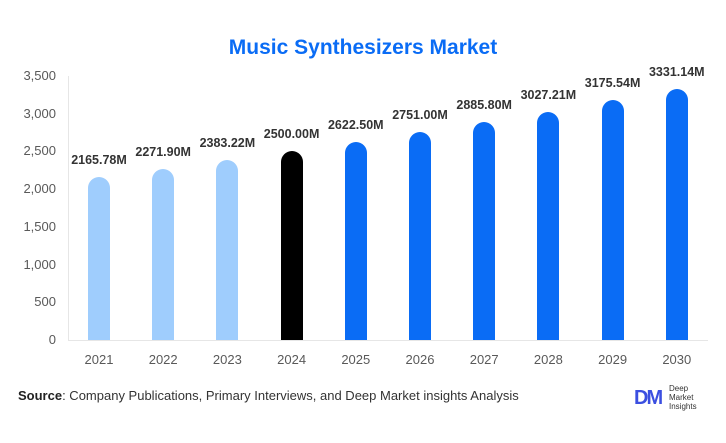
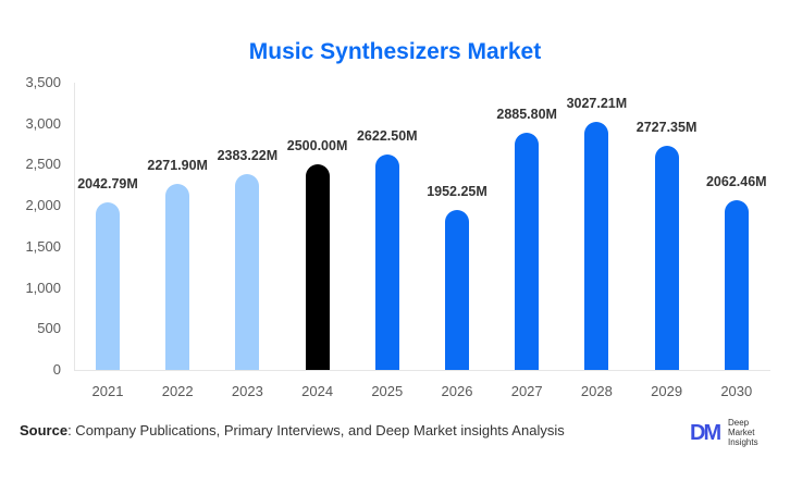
2021: 2165.78M -> 2042.79M
2026: 2751.00M -> 1952.25M
2029: 3175.54M -> 2727.35M
2030: 3331.14M -> 2062.46M
